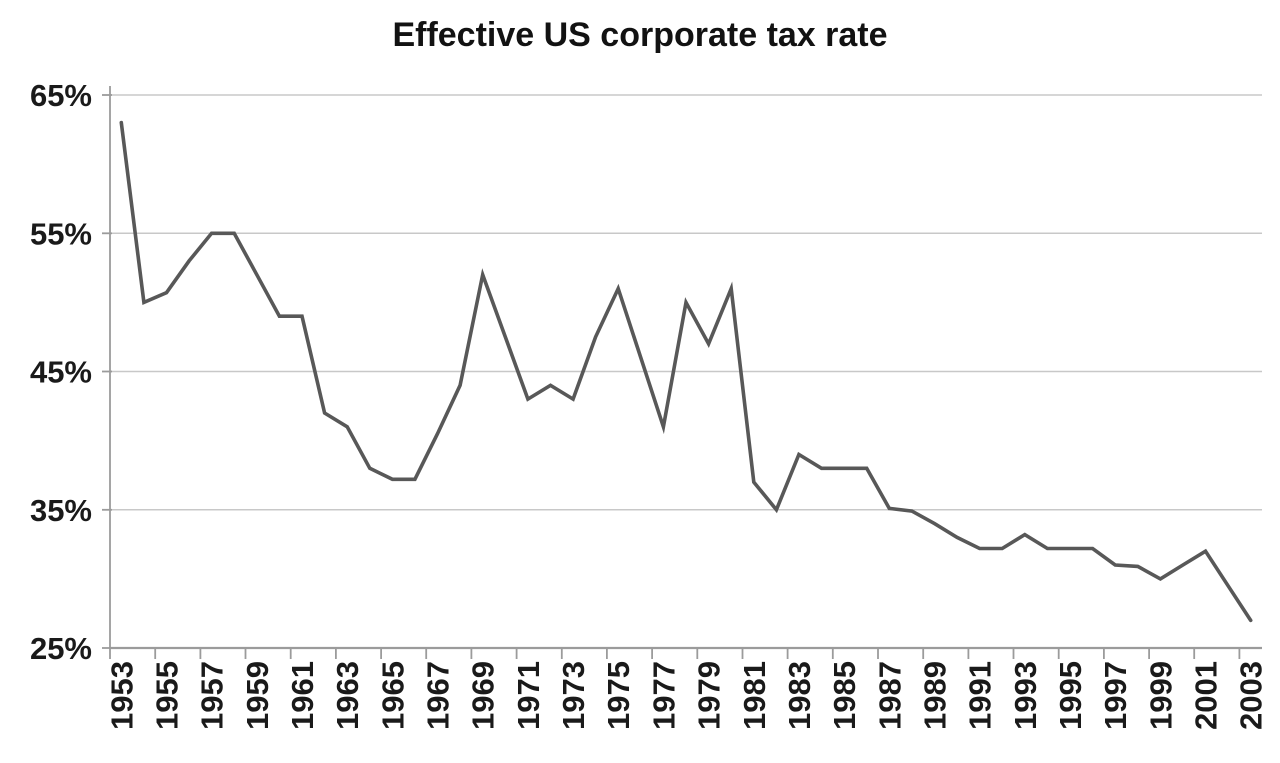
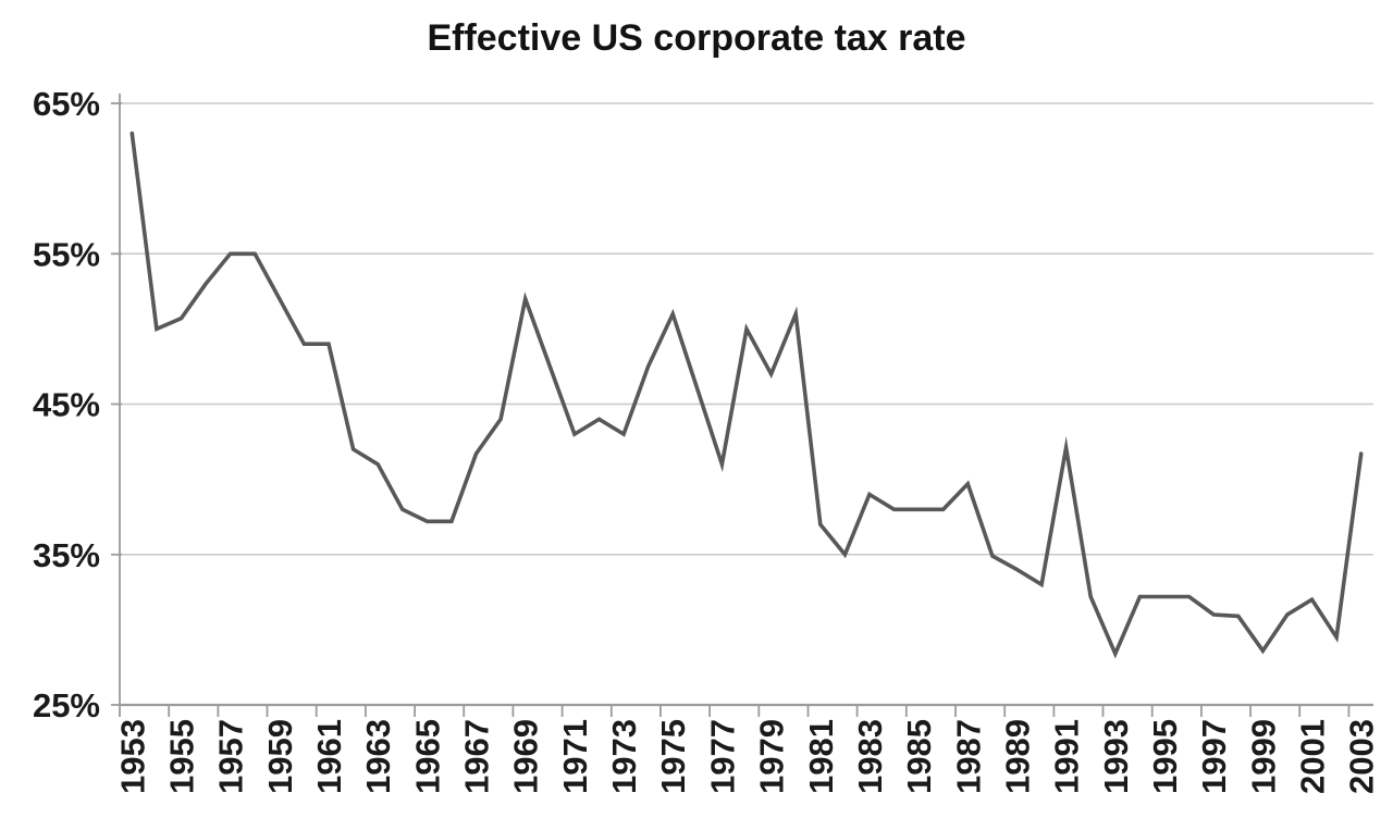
1967: 40.5% -> 41.7%
1987: 35.1% -> 39.7%
1991: 32.2% -> 42.1%
1993: 33.2% -> 28.4%
1999: 30.0% -> 28.6%
2003: 27.0% -> 41.7%
